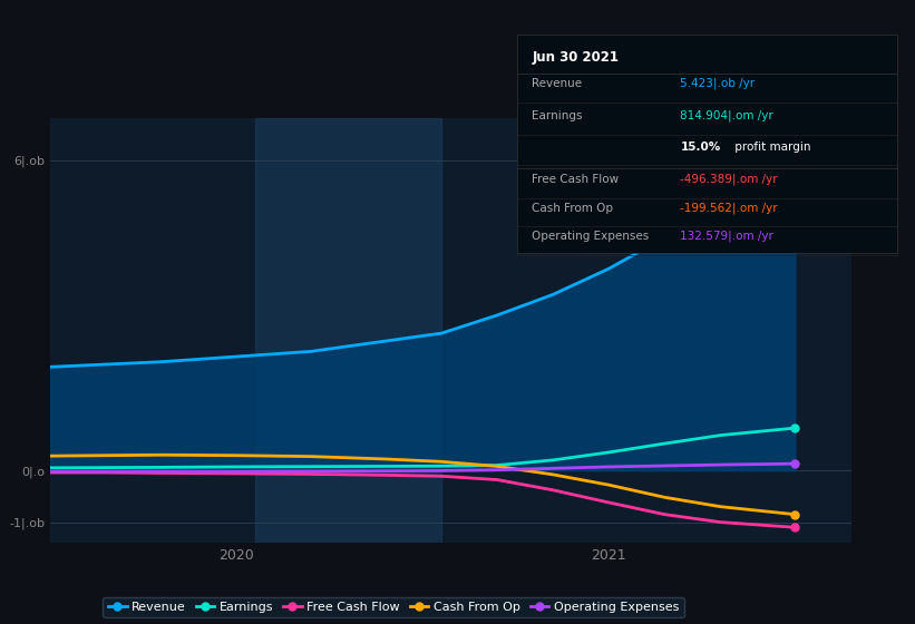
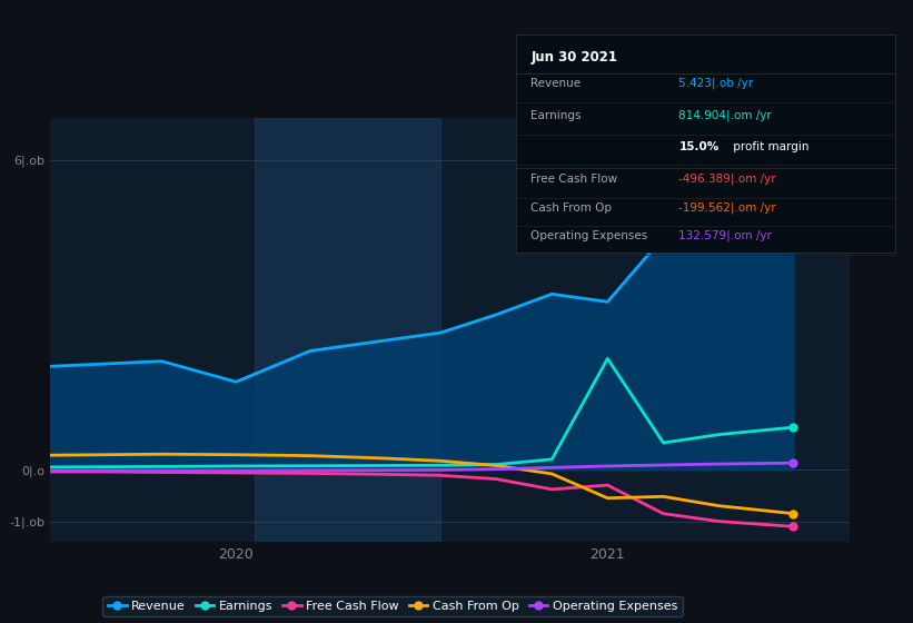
Revenue/2020: 2.20|.ob -> 1.70|.ob
Revenue/2021: 3.90|.ob -> 3.25|.ob
Earnings/2021: 0.35|.ob -> 2.15|.ob
Free Cash Flow/2021: -0.62|.ob -> -0.30|.ob
Cash From Op/2021: -0.28|.ob -> -0.55|.ob
